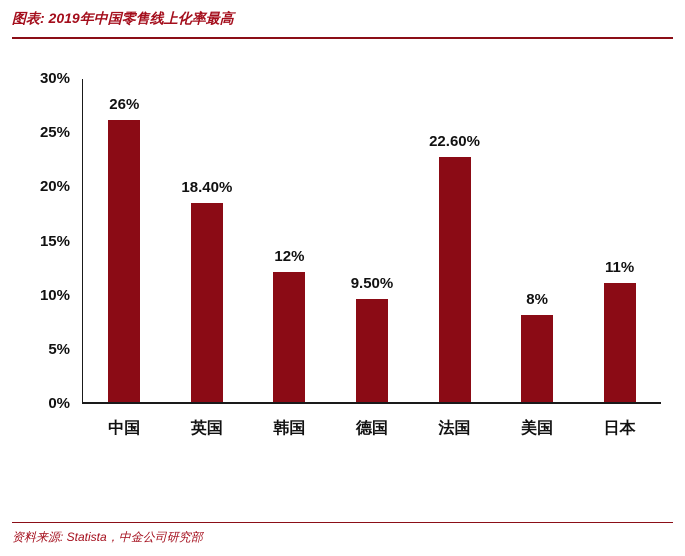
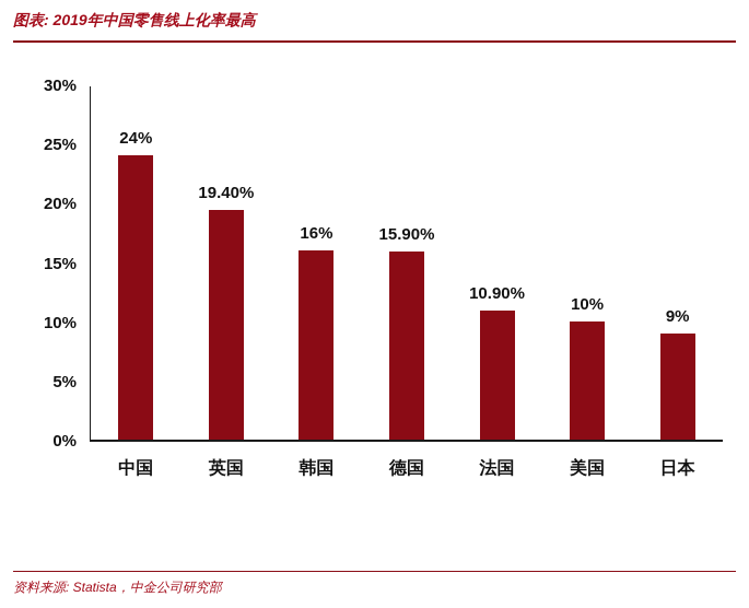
中国: 26% -> 24%
英国: 18.40% -> 19.40%
韩国: 12% -> 16%
德国: 9.50% -> 15.90%
法国: 22.60% -> 10.90%
美国: 8% -> 10%
日本: 11% -> 9%
